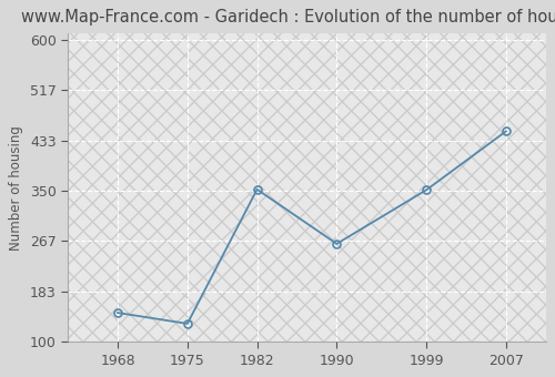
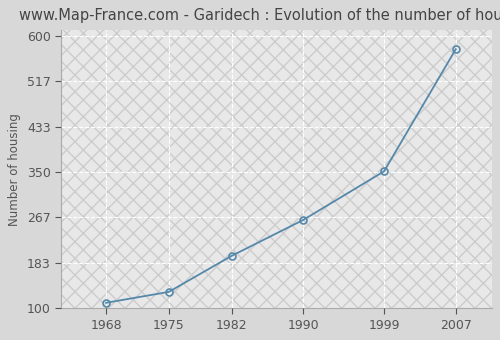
1968: 148 -> 110
1982: 352 -> 196
2007: 448 -> 575
